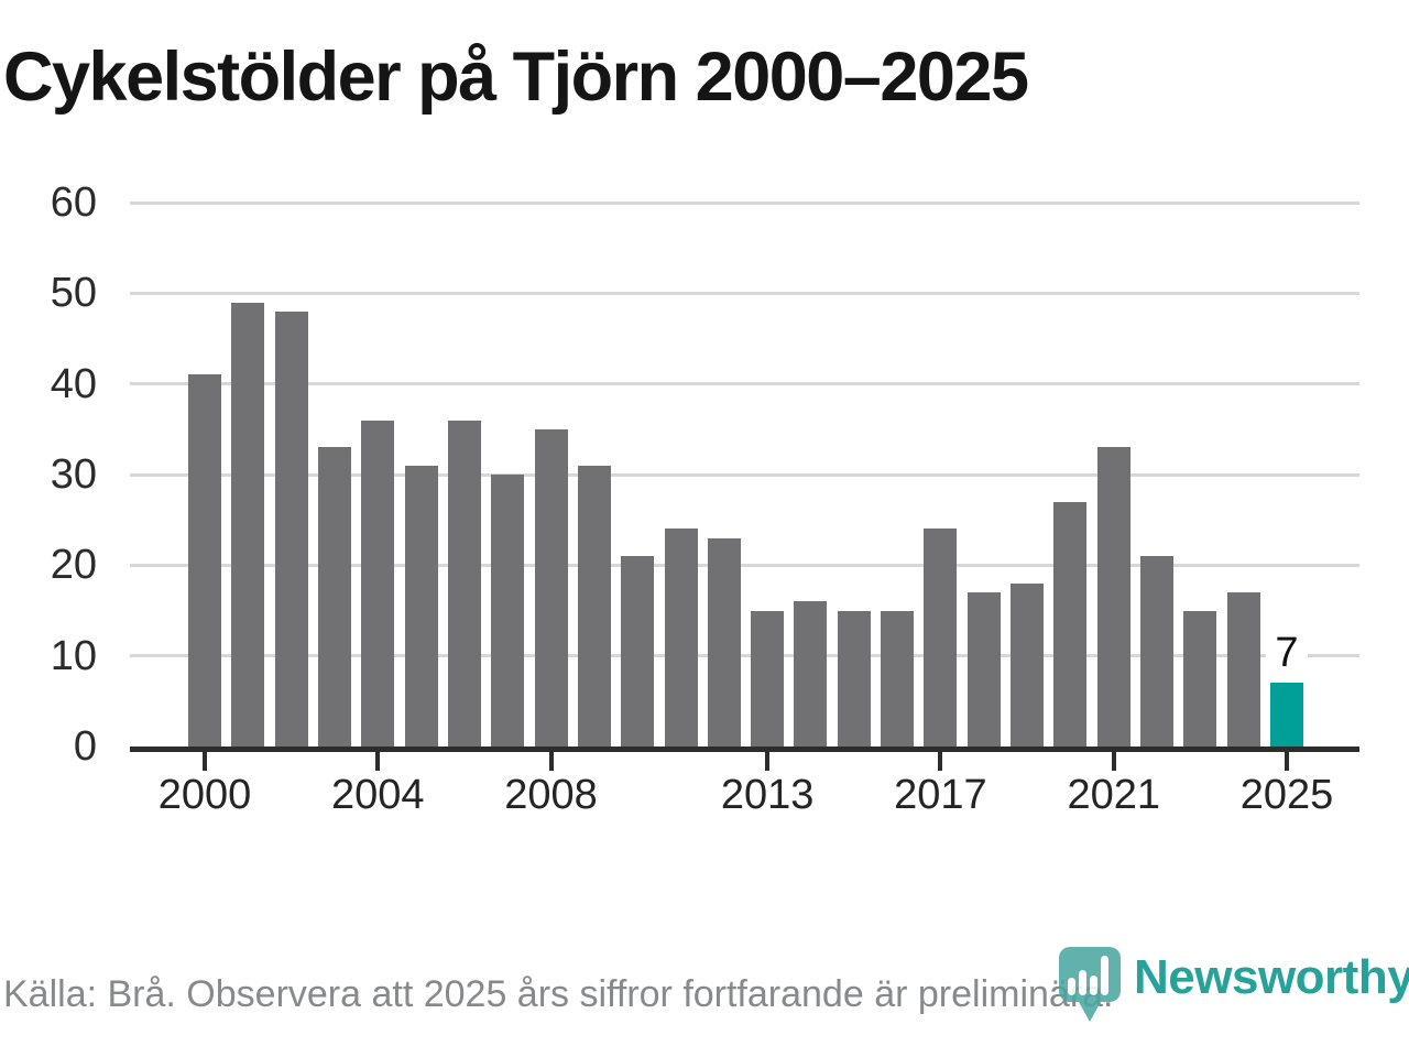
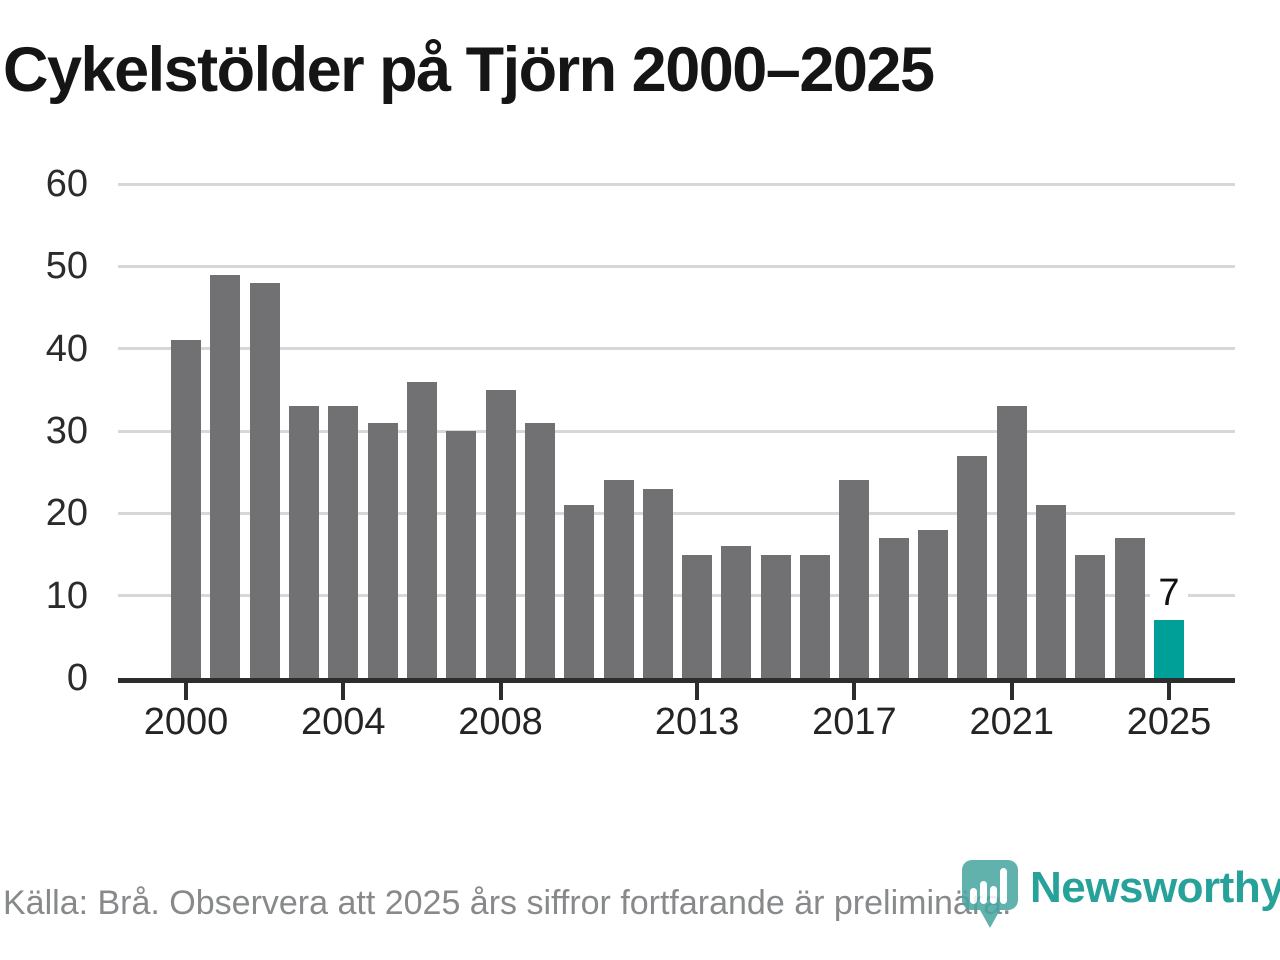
2004: 36 -> 33
